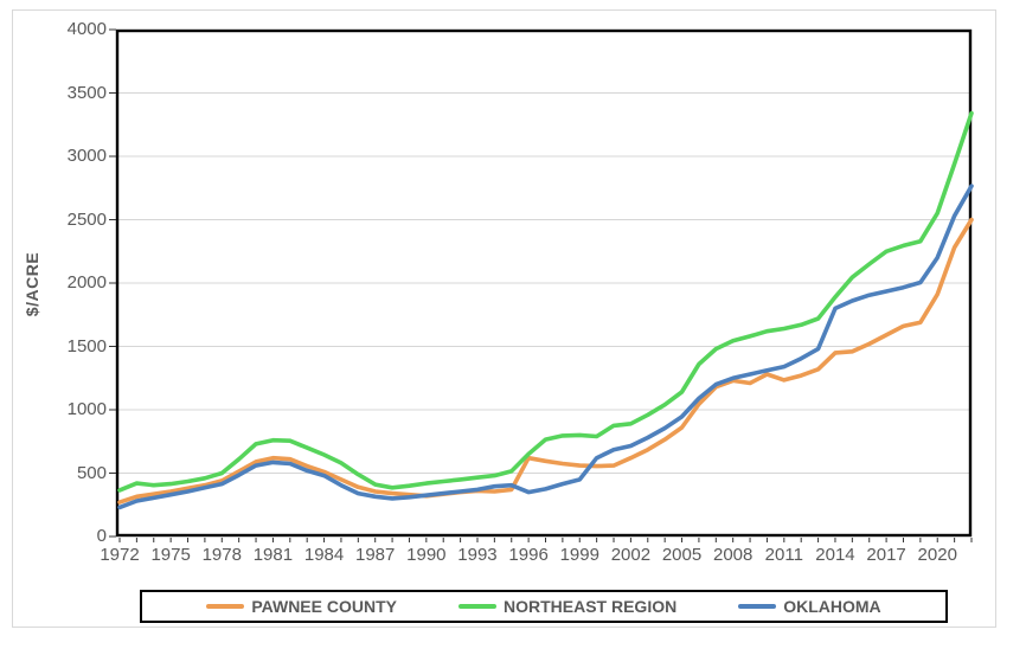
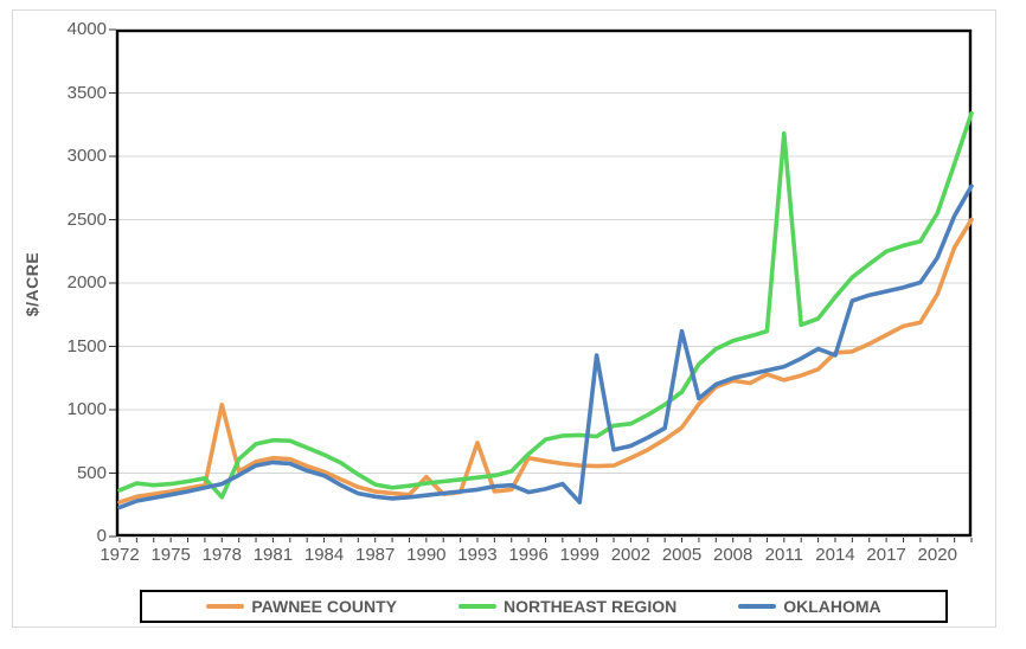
PAWNEE COUNTY/1978: 440 -> 1040
NORTHEAST REGION/1978: 500 -> 310
PAWNEE COUNTY/1990: 320 -> 470
PAWNEE COUNTY/1993: 360 -> 740
OKLAHOMA/1999: 450 -> 270
OKLAHOMA/2000: 620 -> 1430
OKLAHOMA/2005: 940 -> 1620
NORTHEAST REGION/2011: 1640 -> 3180
OKLAHOMA/2014: 1800 -> 1430
